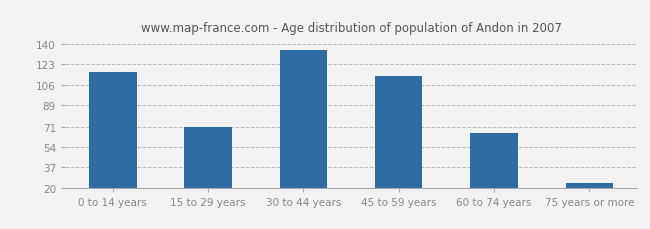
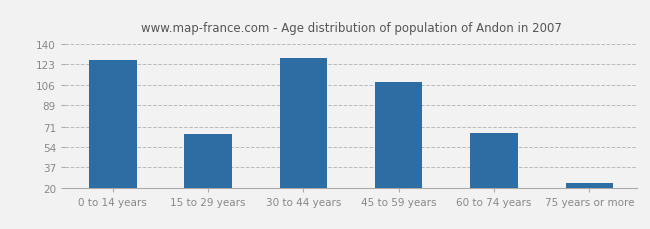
0 to 14 years: 117 -> 127
15 to 29 years: 71 -> 65
30 to 44 years: 135 -> 128
45 to 59 years: 113 -> 108
